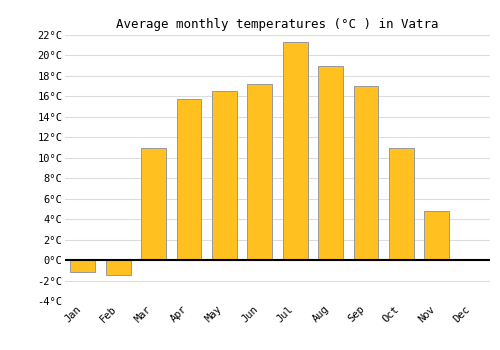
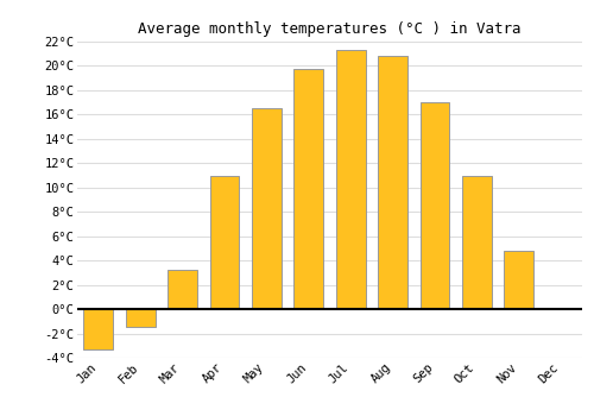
Jan: -1.2°C -> -3.3°C
Mar: 11.0°C -> 3.2°C
Apr: 15.7°C -> 11.0°C
Jun: 17.2°C -> 19.8°C
Aug: 19.0°C -> 20.8°C
